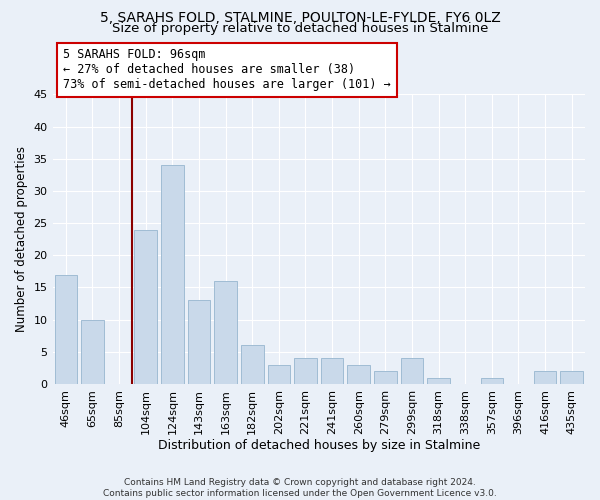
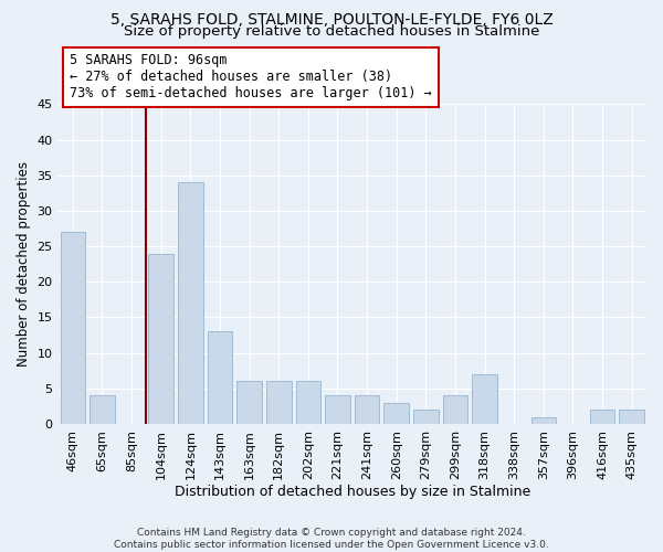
46sqm: 17 -> 27
65sqm: 10 -> 4
163sqm: 16 -> 6
202sqm: 3 -> 6
318sqm: 1 -> 7
